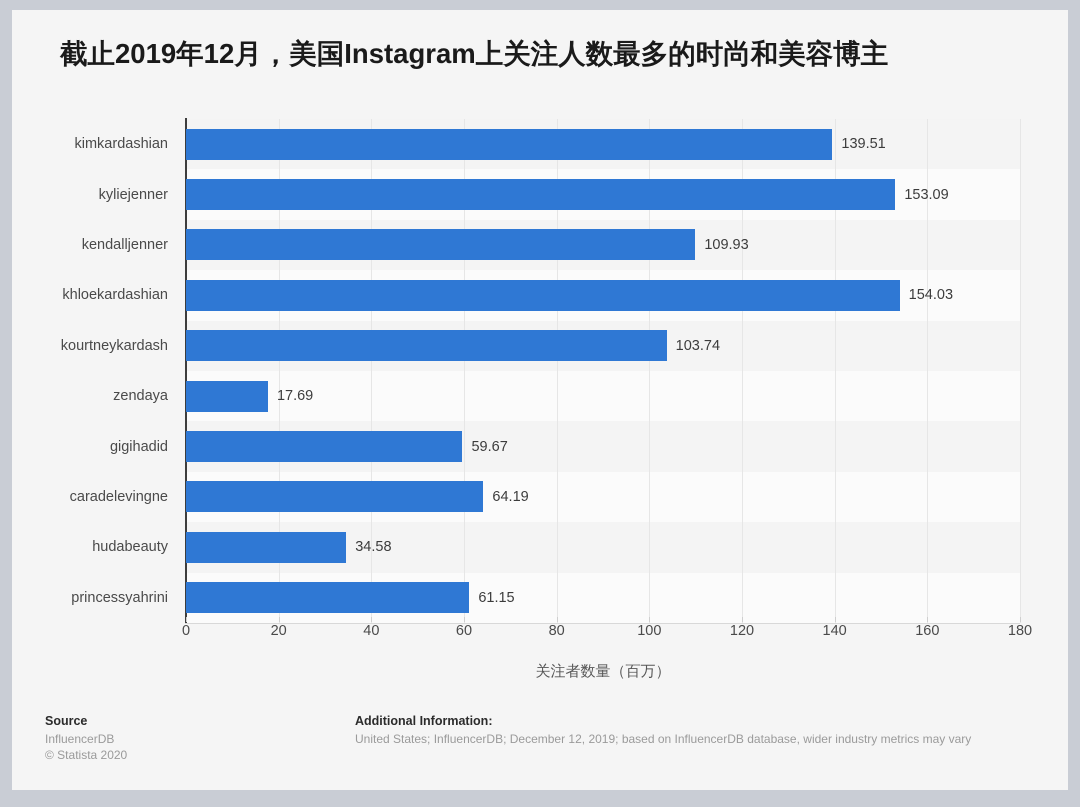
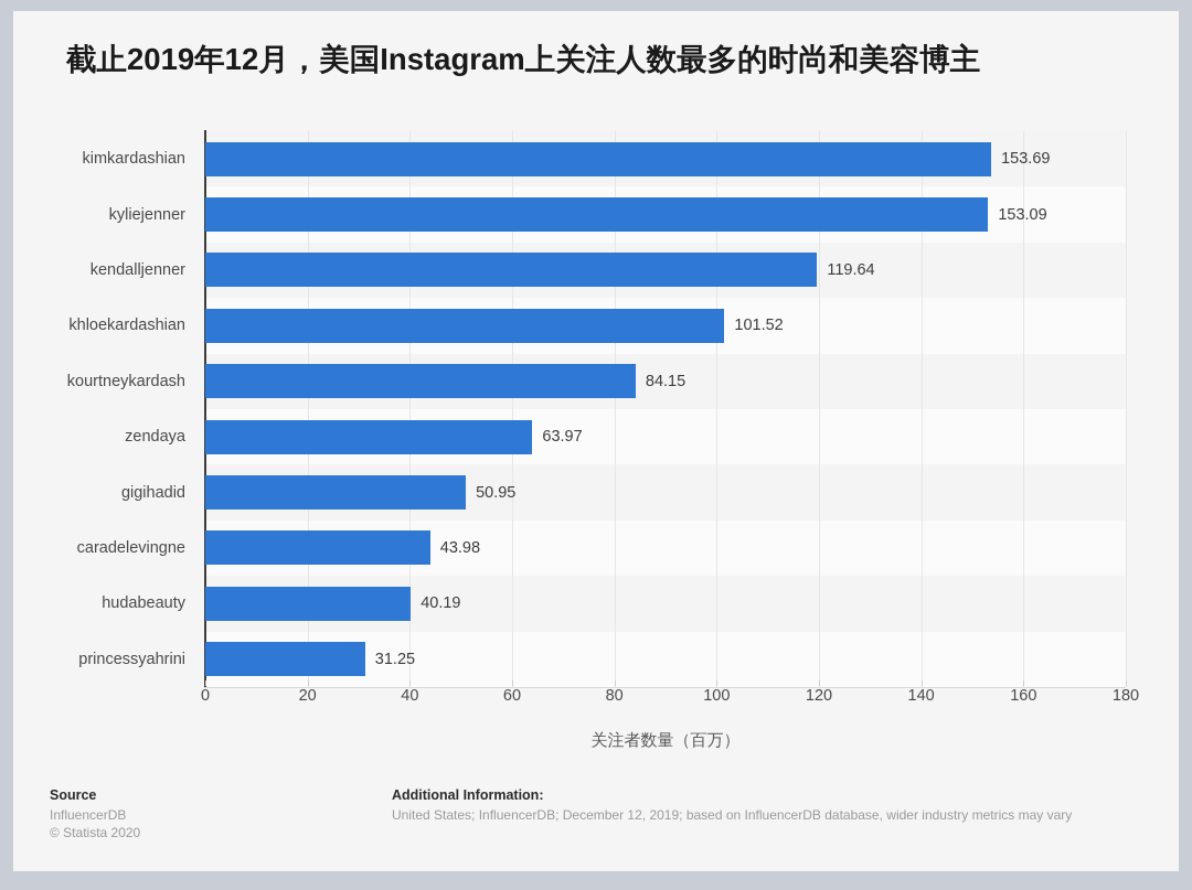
kimkardashian: 139.51 -> 153.69
kendalljenner: 109.93 -> 119.64
khloekardashian: 154.03 -> 101.52
kourtneykardash: 103.74 -> 84.15
zendaya: 17.69 -> 63.97
gigihadid: 59.67 -> 50.95
caradelevingne: 64.19 -> 43.98
hudabeauty: 34.58 -> 40.19
princessyahrini: 61.15 -> 31.25
